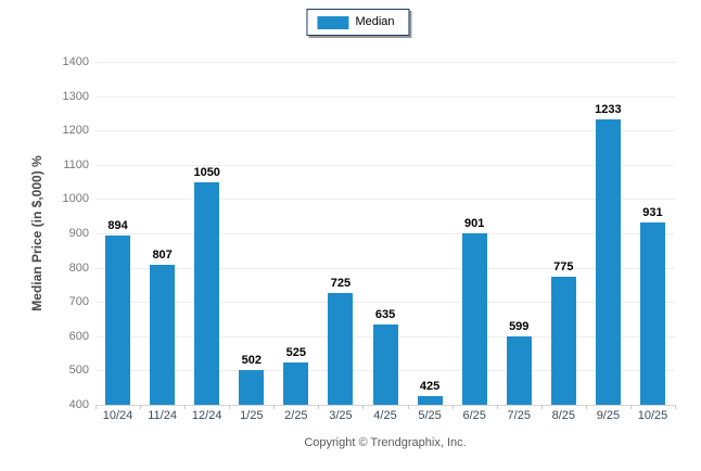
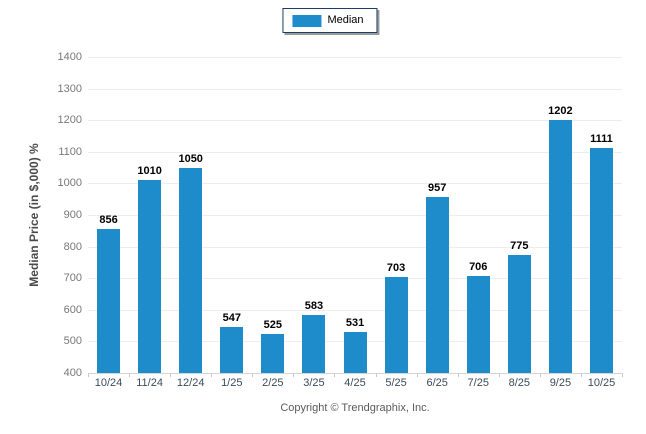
10/24: 894 -> 856
11/24: 807 -> 1010
1/25: 502 -> 547
3/25: 725 -> 583
4/25: 635 -> 531
5/25: 425 -> 703
6/25: 901 -> 957
7/25: 599 -> 706
9/25: 1233 -> 1202
10/25: 931 -> 1111
